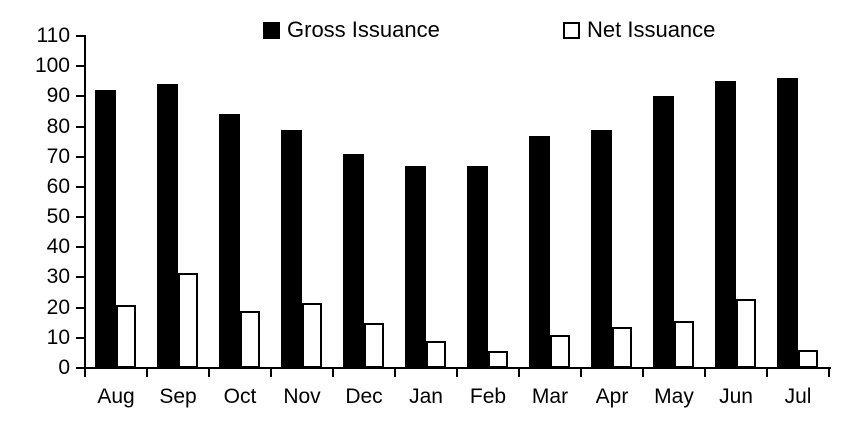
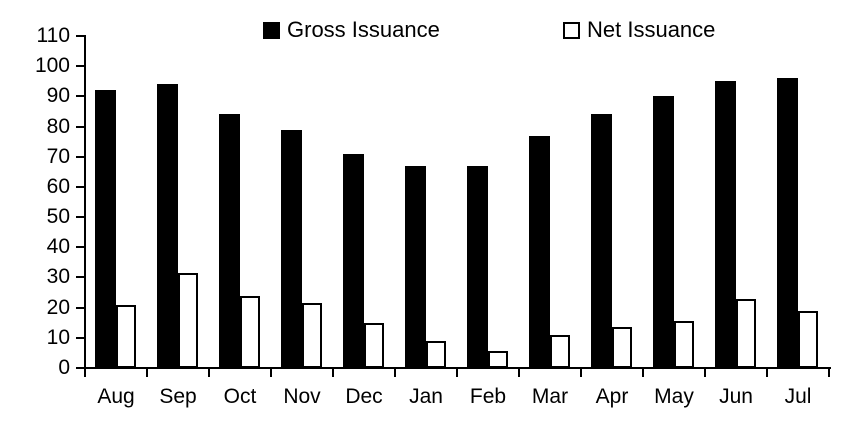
Net Issuance/Oct: 19 -> 24
Gross Issuance/Apr: 79 -> 84
Net Issuance/Jul: 6 -> 19
